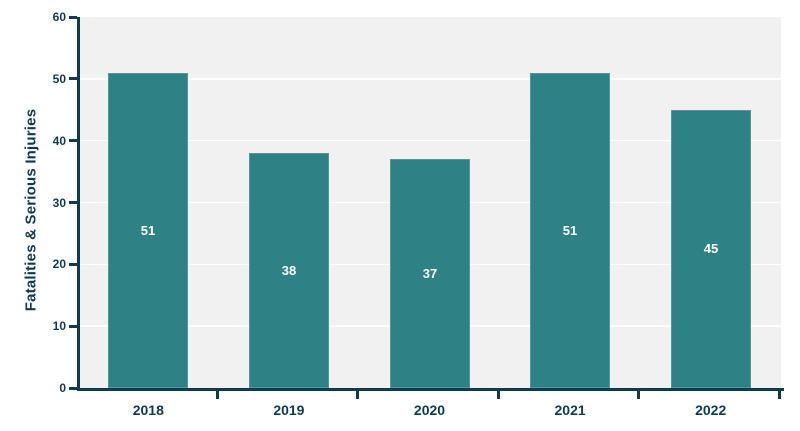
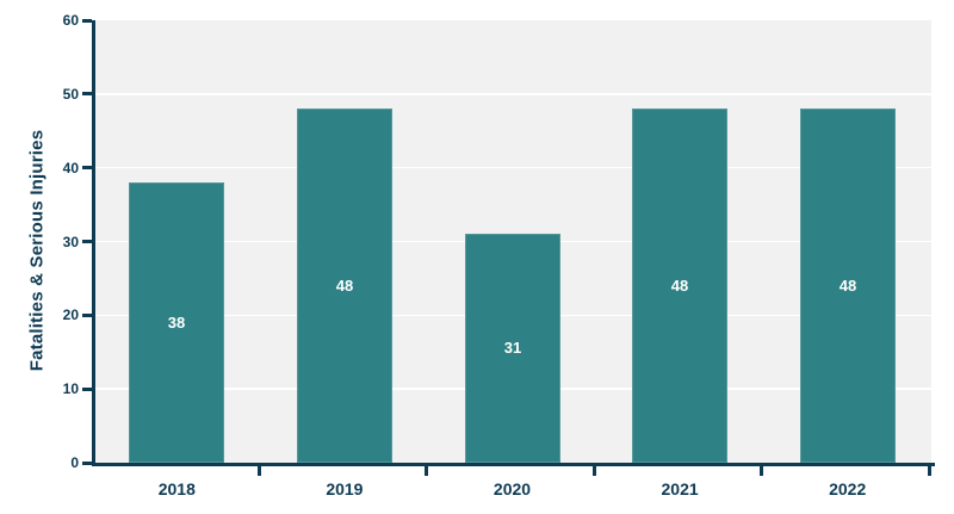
2018: 51 -> 38
2019: 38 -> 48
2020: 37 -> 31
2021: 51 -> 48
2022: 45 -> 48
